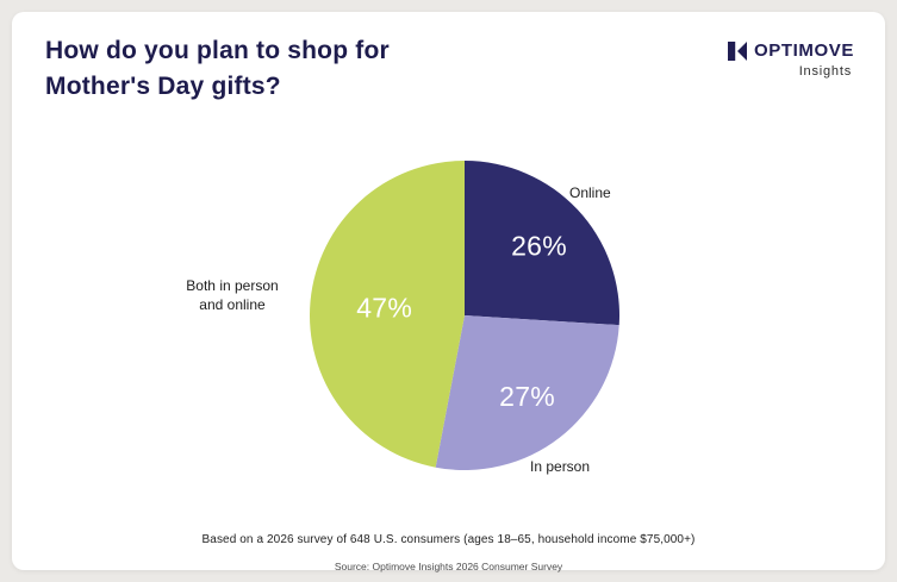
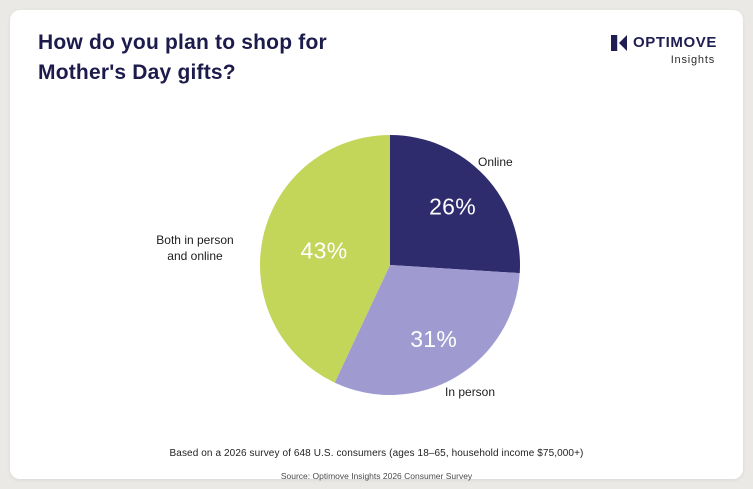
In person: 27% -> 31%
Both in person and online: 47% -> 43%
